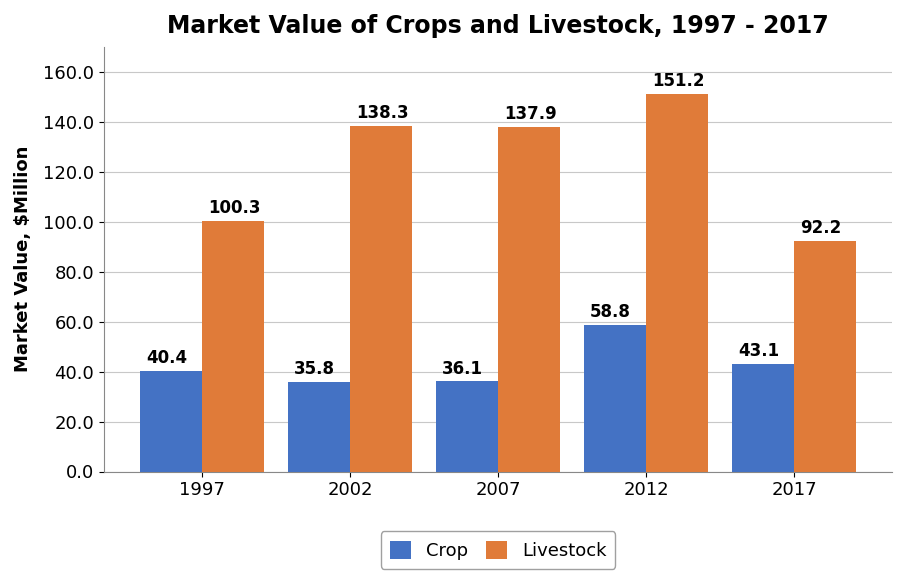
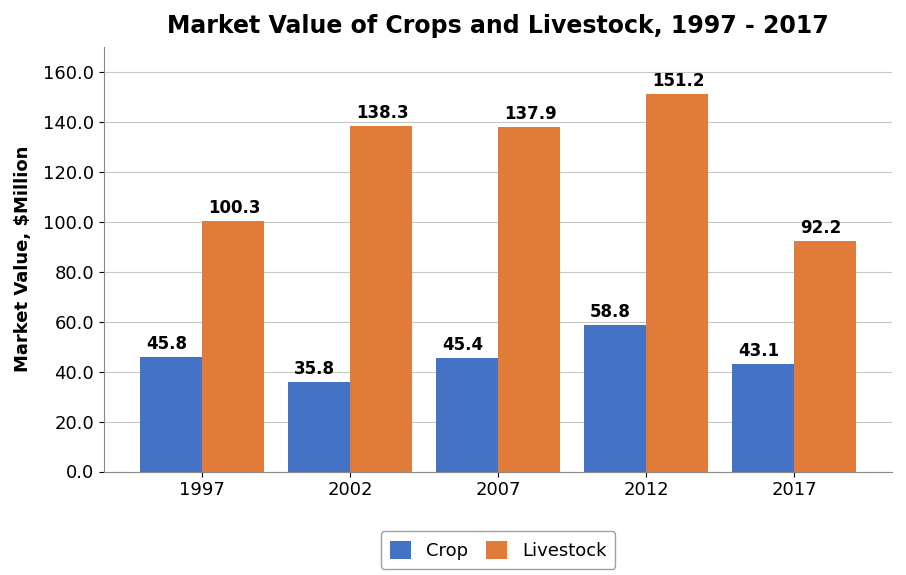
Crop/1997: 40.4 -> 45.8
Crop/2007: 36.1 -> 45.4
